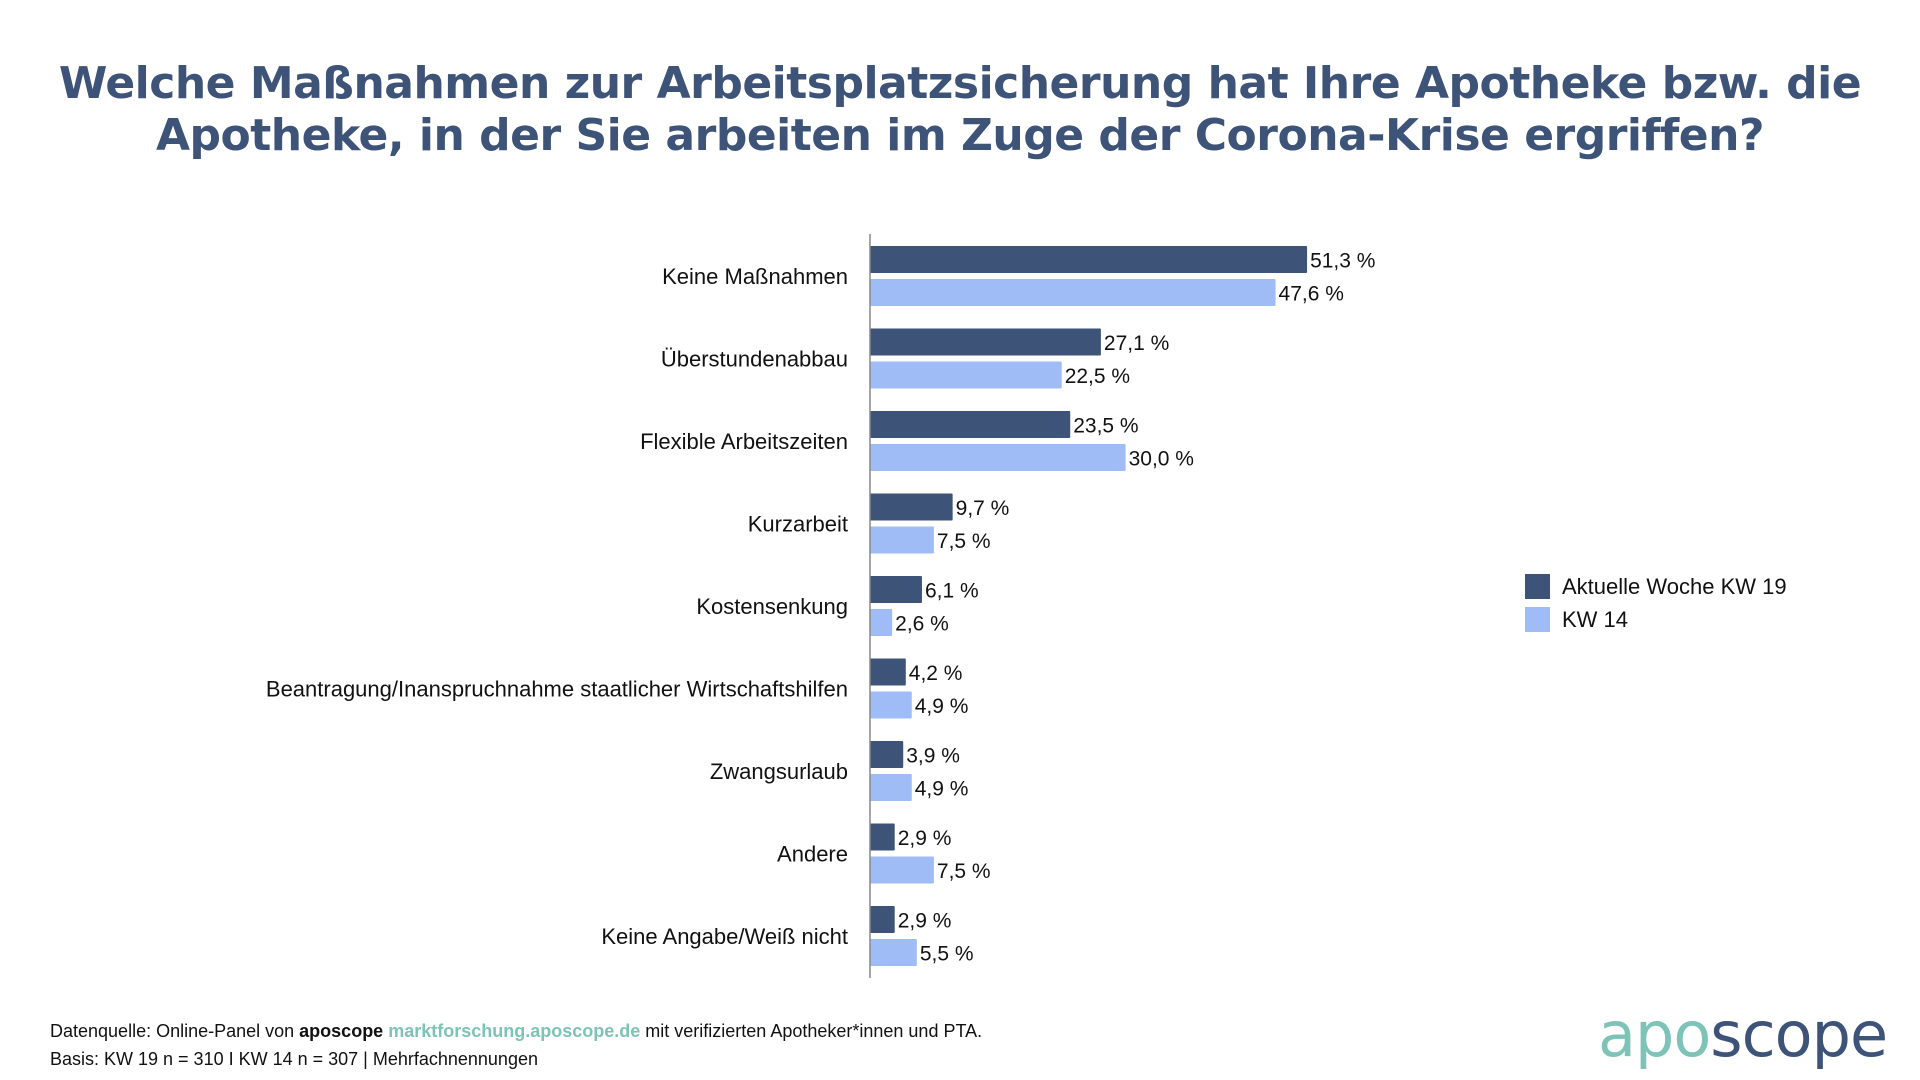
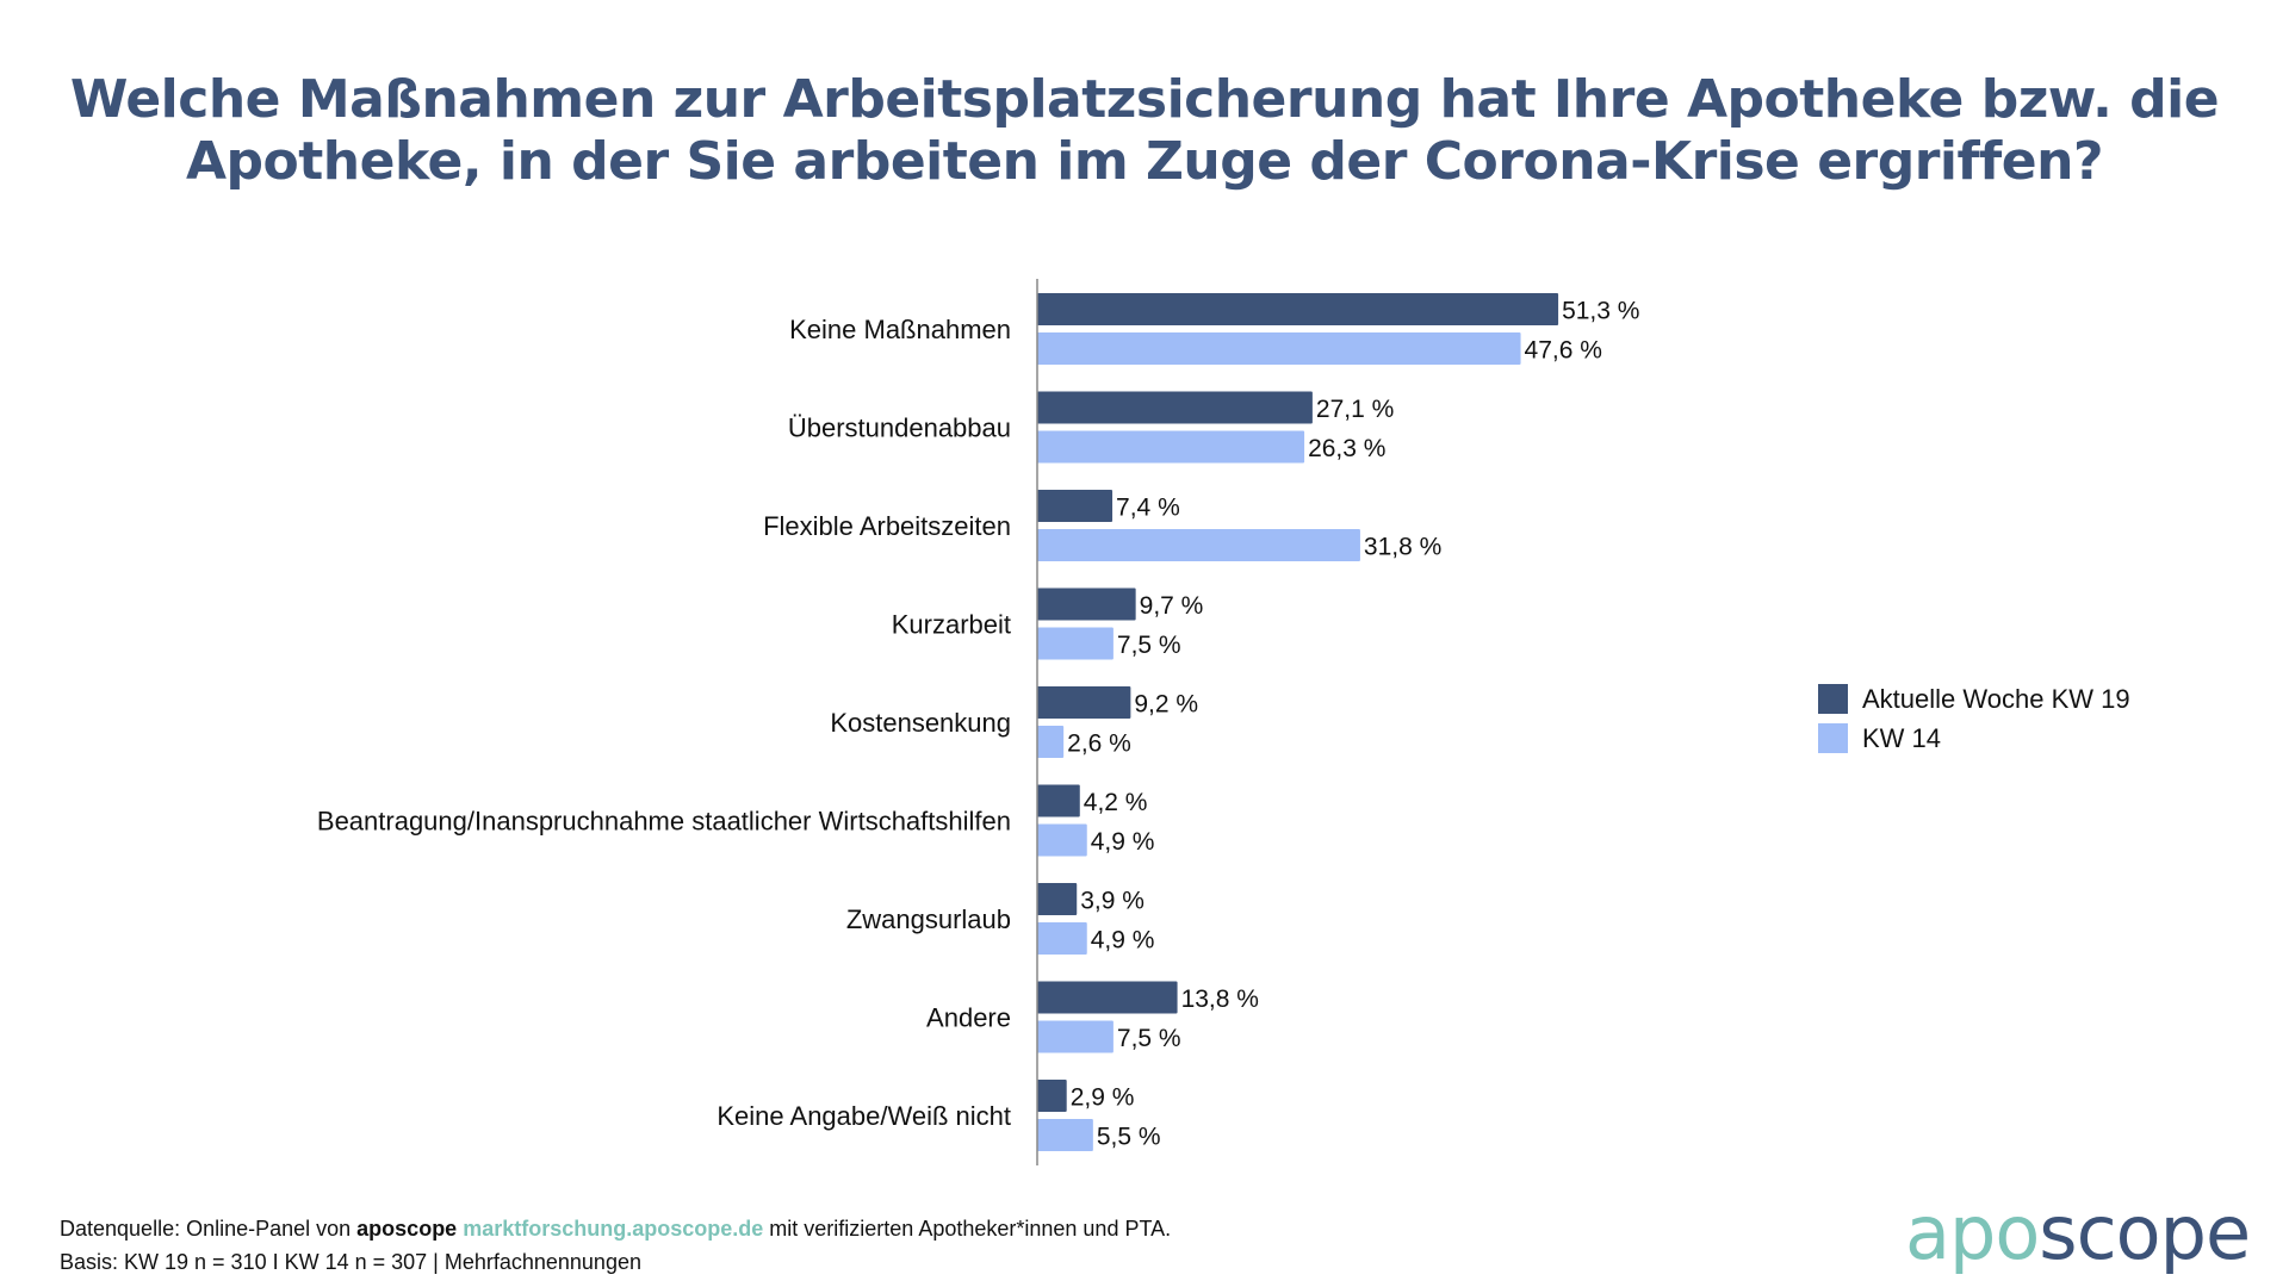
KW 14/Überstundenabbau: 22,5 -> 26,3
Aktuelle Woche KW 19/Flexible Arbeitszeiten: 23,5 -> 7,4
KW 14/Flexible Arbeitszeiten: 30,0 -> 31,8
Aktuelle Woche KW 19/Kostensenkung: 6,1 -> 9,2
Aktuelle Woche KW 19/Andere: 2,9 -> 13,8
